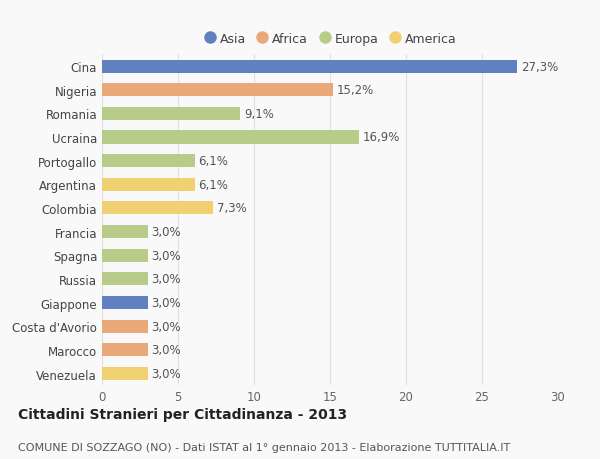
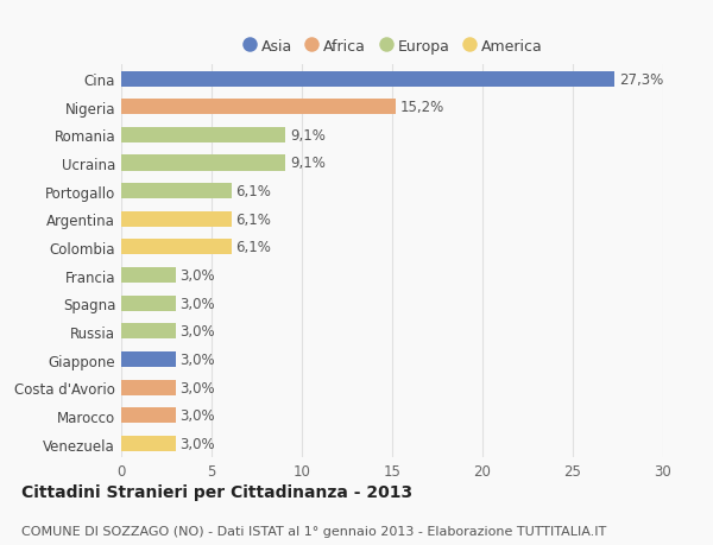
Ucraina: 16,9% -> 9,1%
Colombia: 7,3% -> 6,1%
